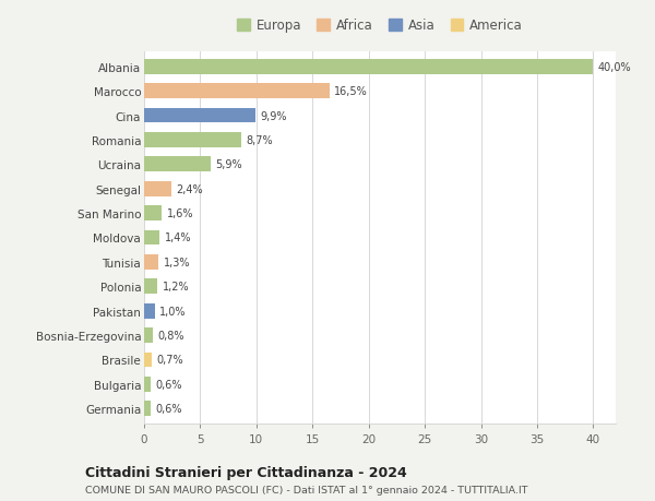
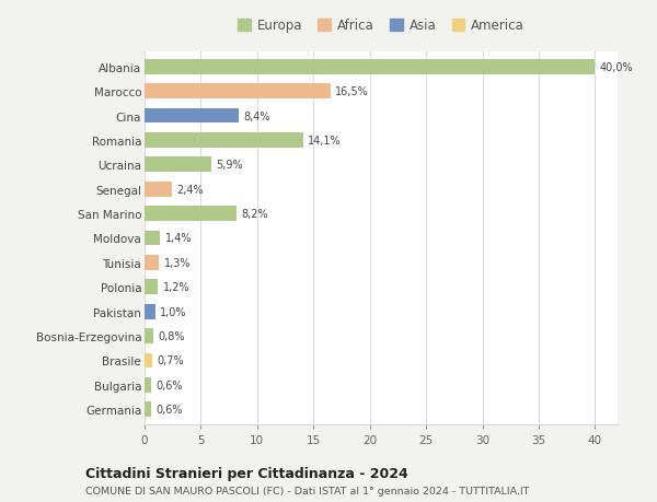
Cina: 9,9% -> 8,4%
Romania: 8,7% -> 14,1%
San Marino: 1,6% -> 8,2%
